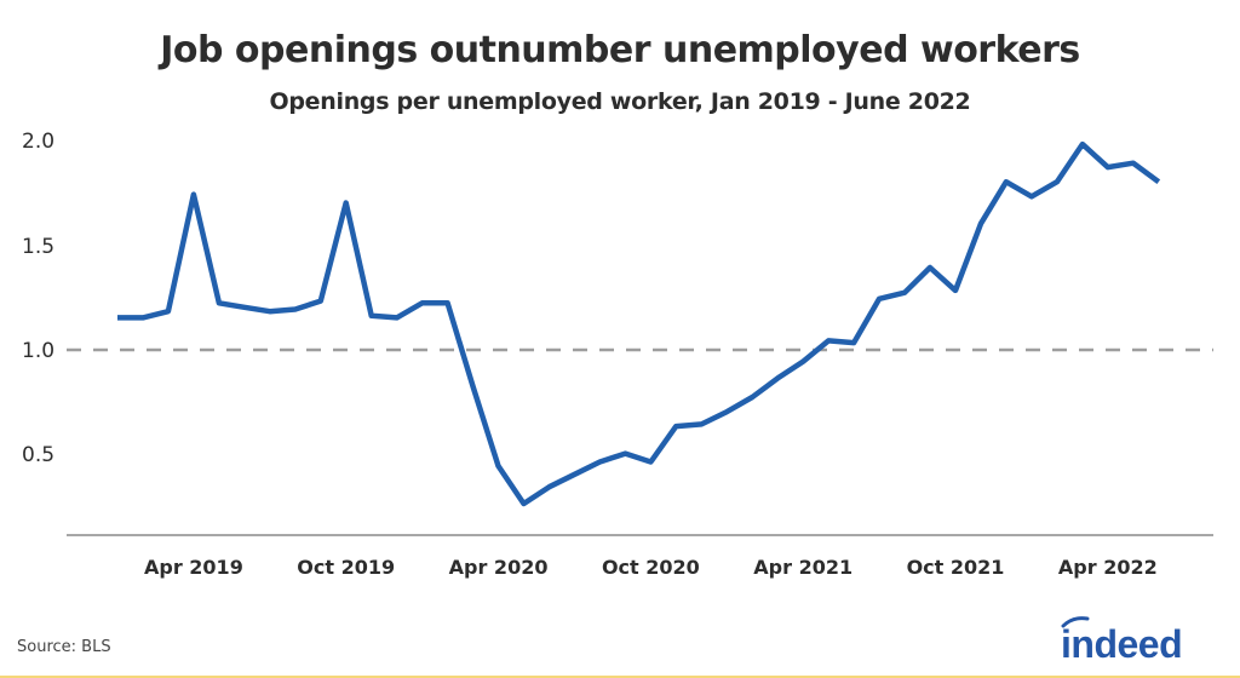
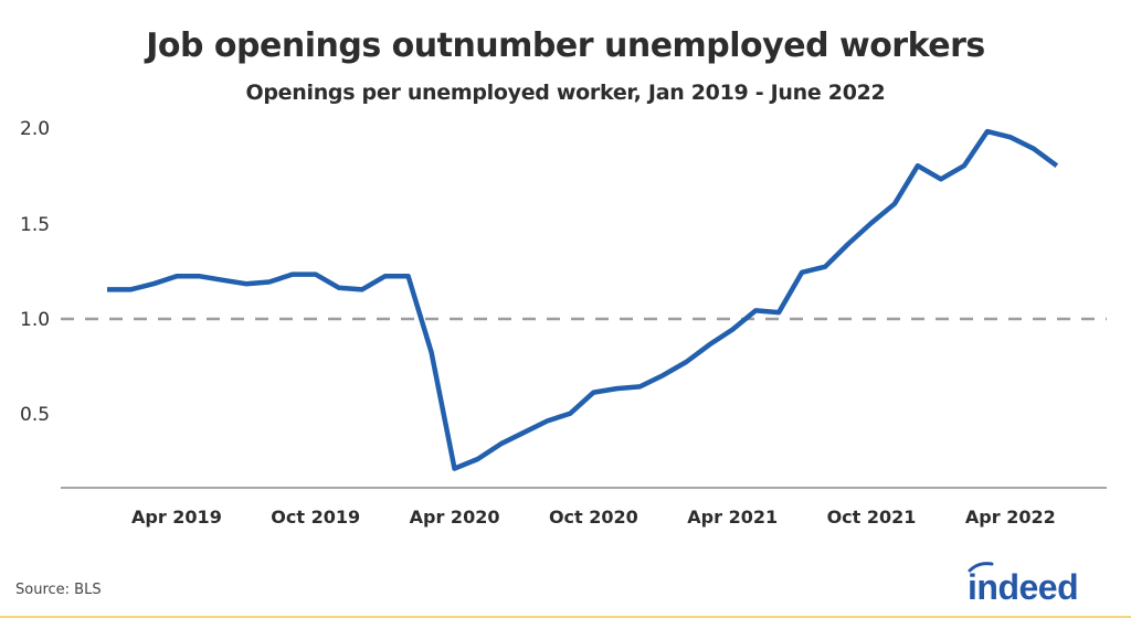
Apr 2019: 1.75 -> 1.23
Oct 2019: 1.71 -> 1.24
Apr 2020: 0.45 -> 0.22
Oct 2020: 0.47 -> 0.62
Oct 2021: 1.29 -> 1.51
Apr 2022: 1.88 -> 1.96
